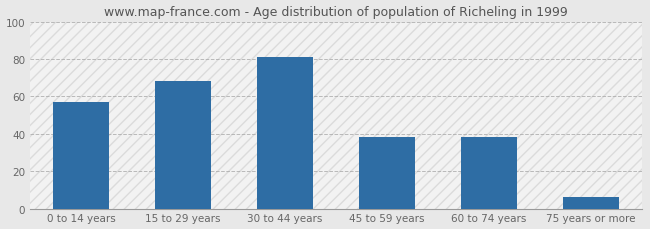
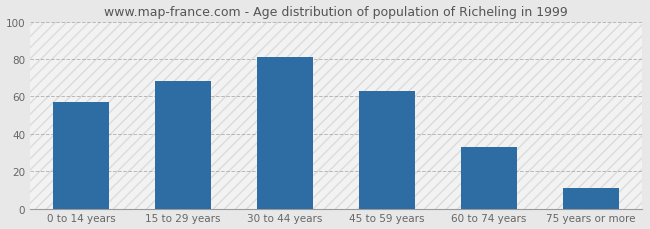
45 to 59 years: 38 -> 63
60 to 74 years: 38 -> 33
75 years or more: 6 -> 11
